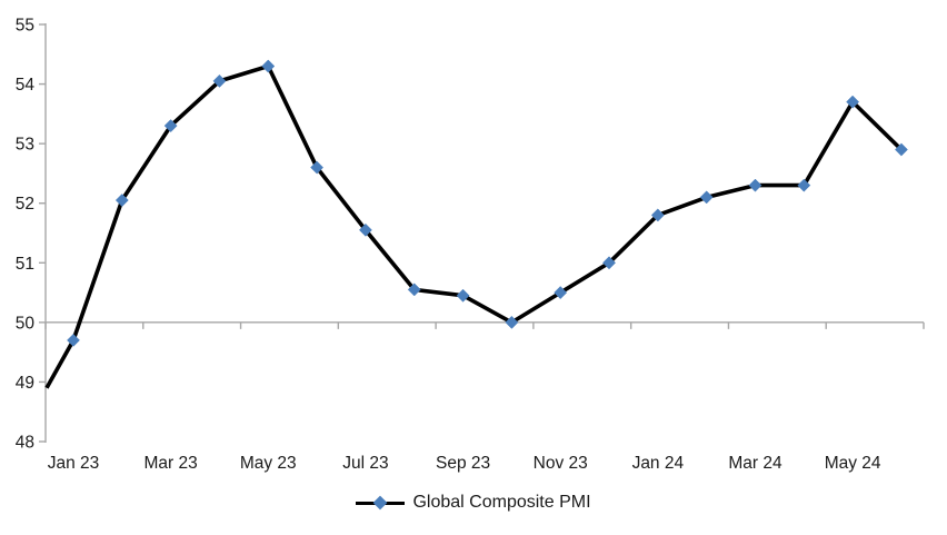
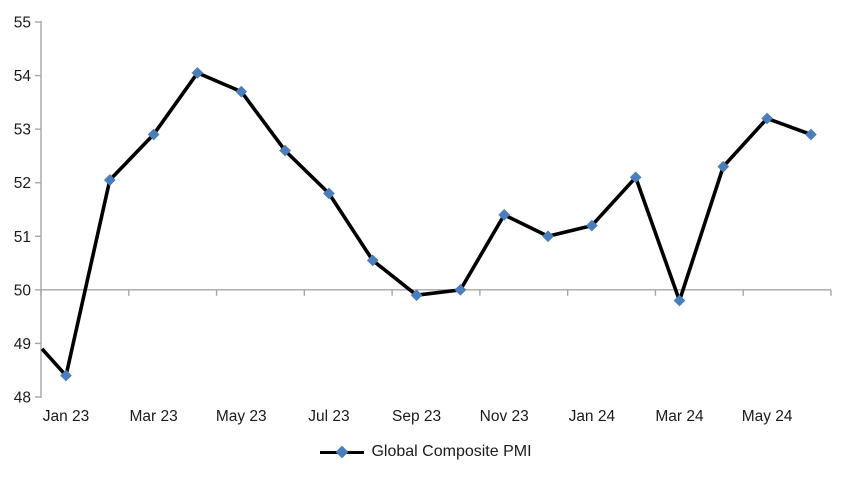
Jan 23: 49.7 -> 48.4
Mar 23: 53.3 -> 52.9
May 23: 54.3 -> 53.7
Jul 23: 51.5 -> 51.8
Sep 23: 50.5 -> 49.9
Nov 23: 50.5 -> 51.4
Jan 24: 51.8 -> 51.2
Mar 24: 52.3 -> 49.8
May 24: 53.7 -> 53.2
